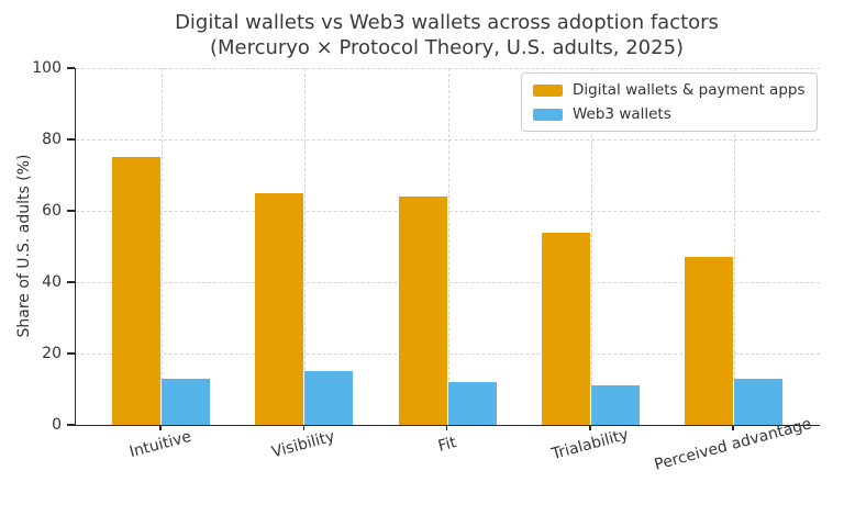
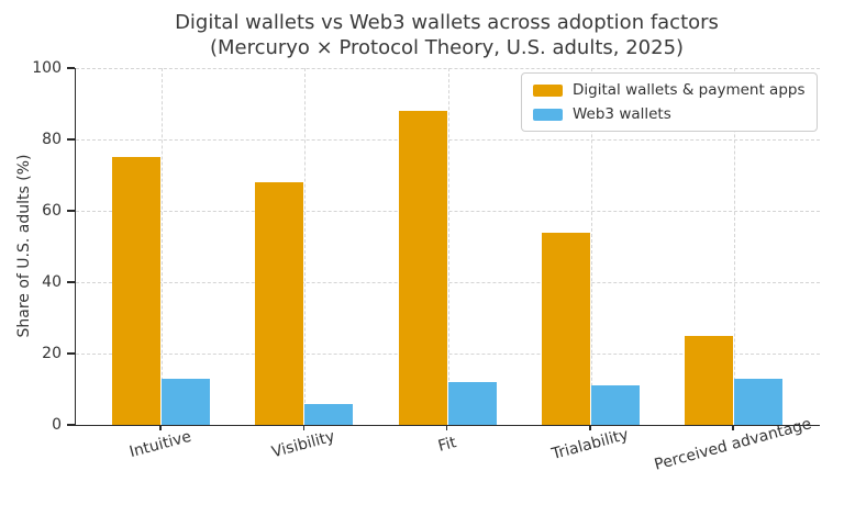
Digital wallets & payment apps/Visibility: 65 -> 68
Web3 wallets/Visibility: 15 -> 6
Digital wallets & payment apps/Fit: 64 -> 88
Digital wallets & payment apps/Perceived advantage: 47 -> 25
